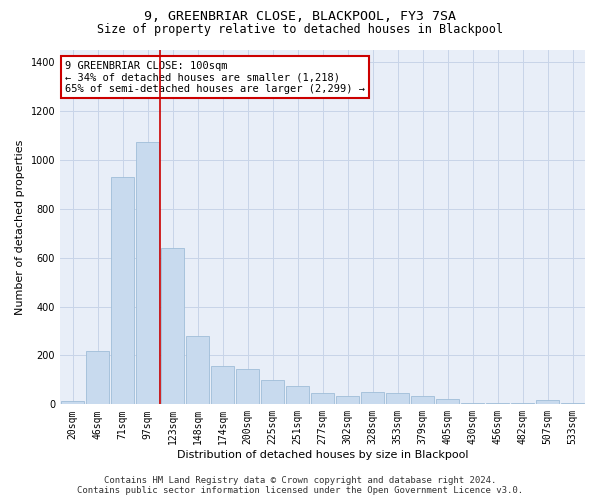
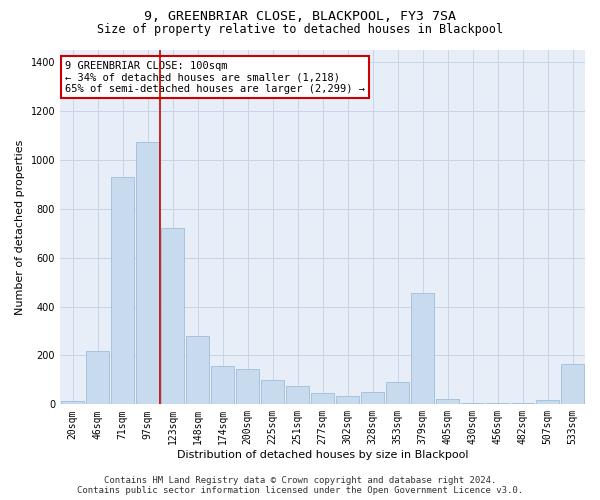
123sqm: 640 -> 720
353sqm: 45 -> 90
379sqm: 35 -> 455
533sqm: 4 -> 165
